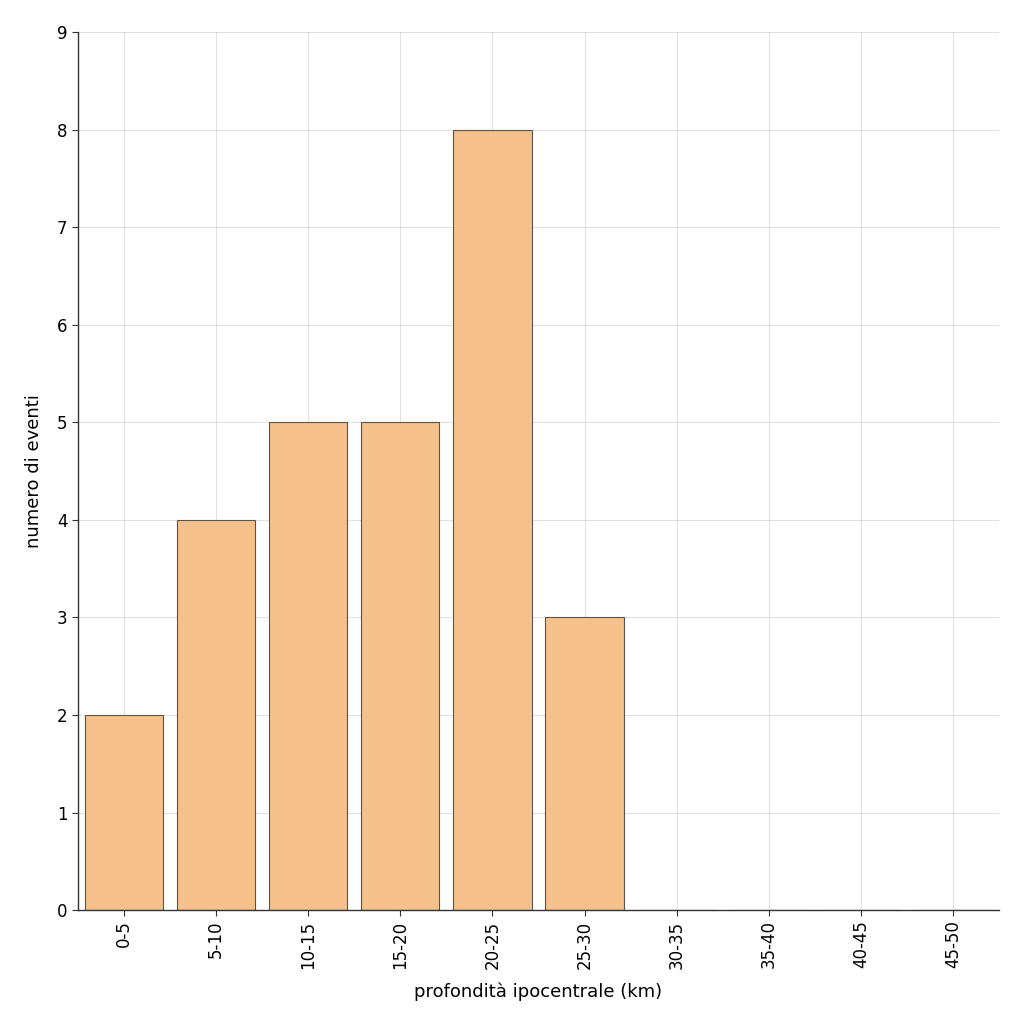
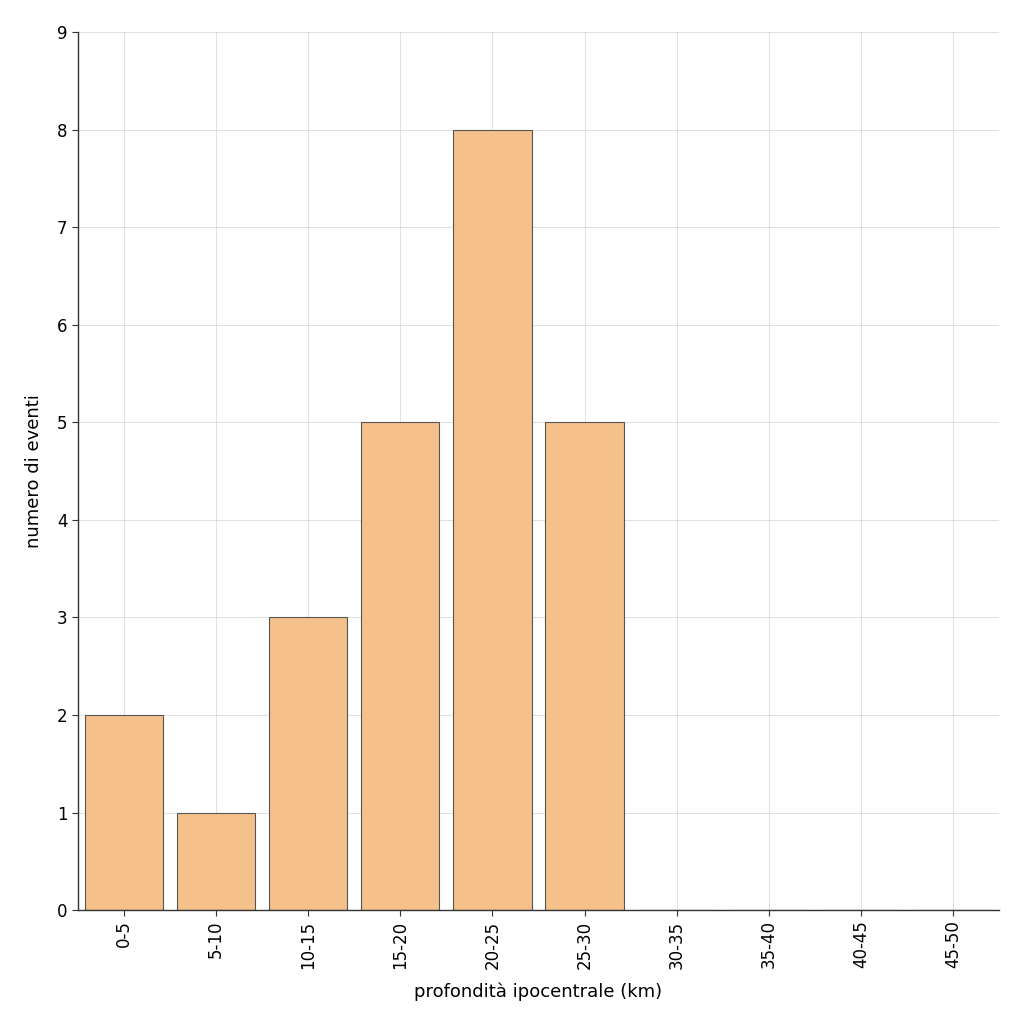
5-10: 4 -> 1
10-15: 5 -> 3
25-30: 3 -> 5
